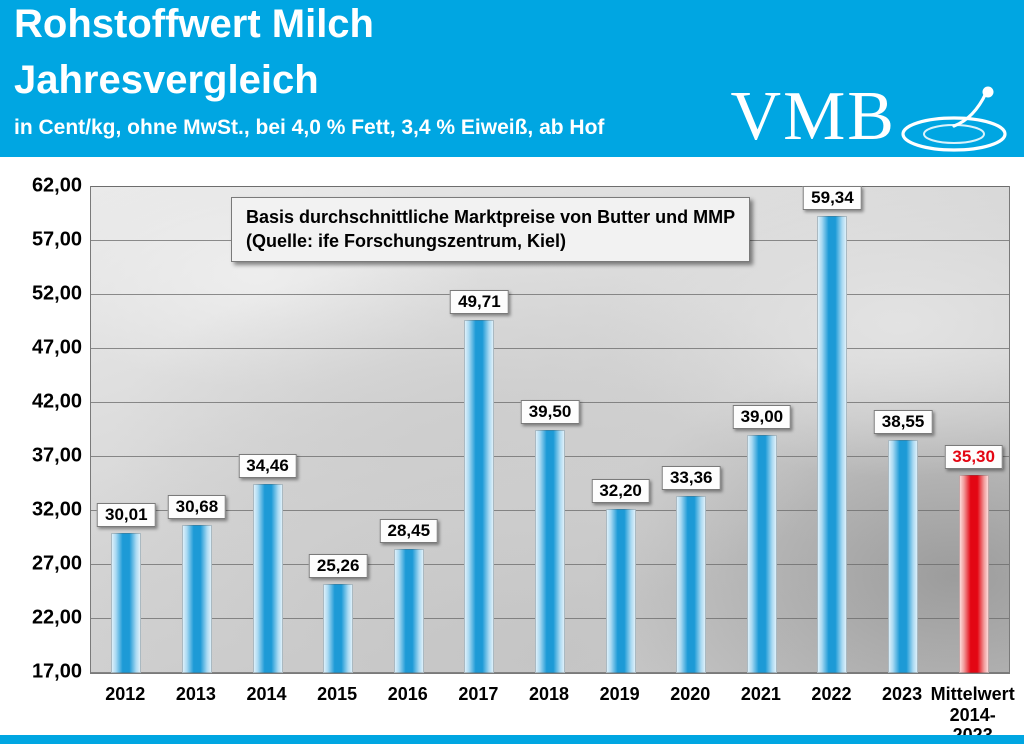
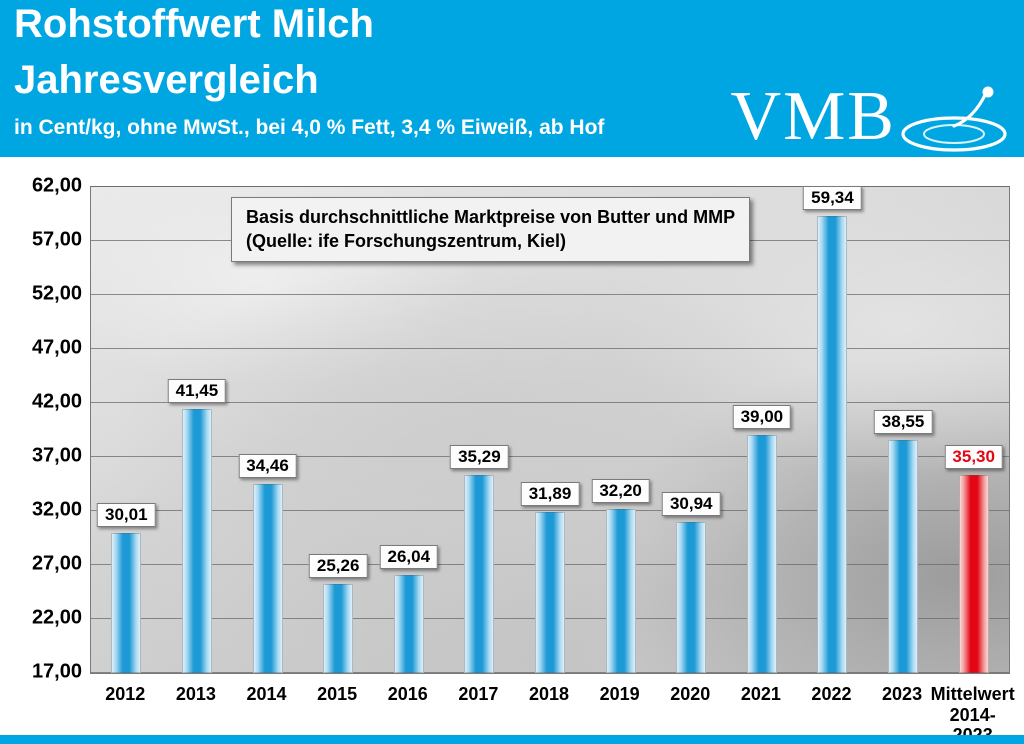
2013: 30,68 -> 41,45
2016: 28,45 -> 26,04
2017: 49,71 -> 35,29
2018: 39,50 -> 31,89
2020: 33,36 -> 30,94
